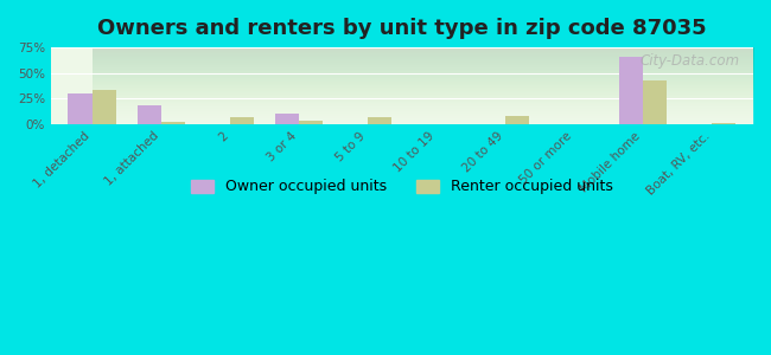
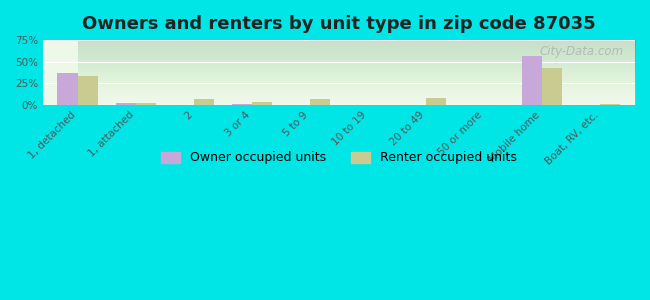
Owner occupied units/1, detached: 30% -> 37%
Owner occupied units/1, attached: 18% -> 2%
Owner occupied units/3 or 4: 10% -> 1%
Owner occupied units/Mobile home: 66% -> 57%
